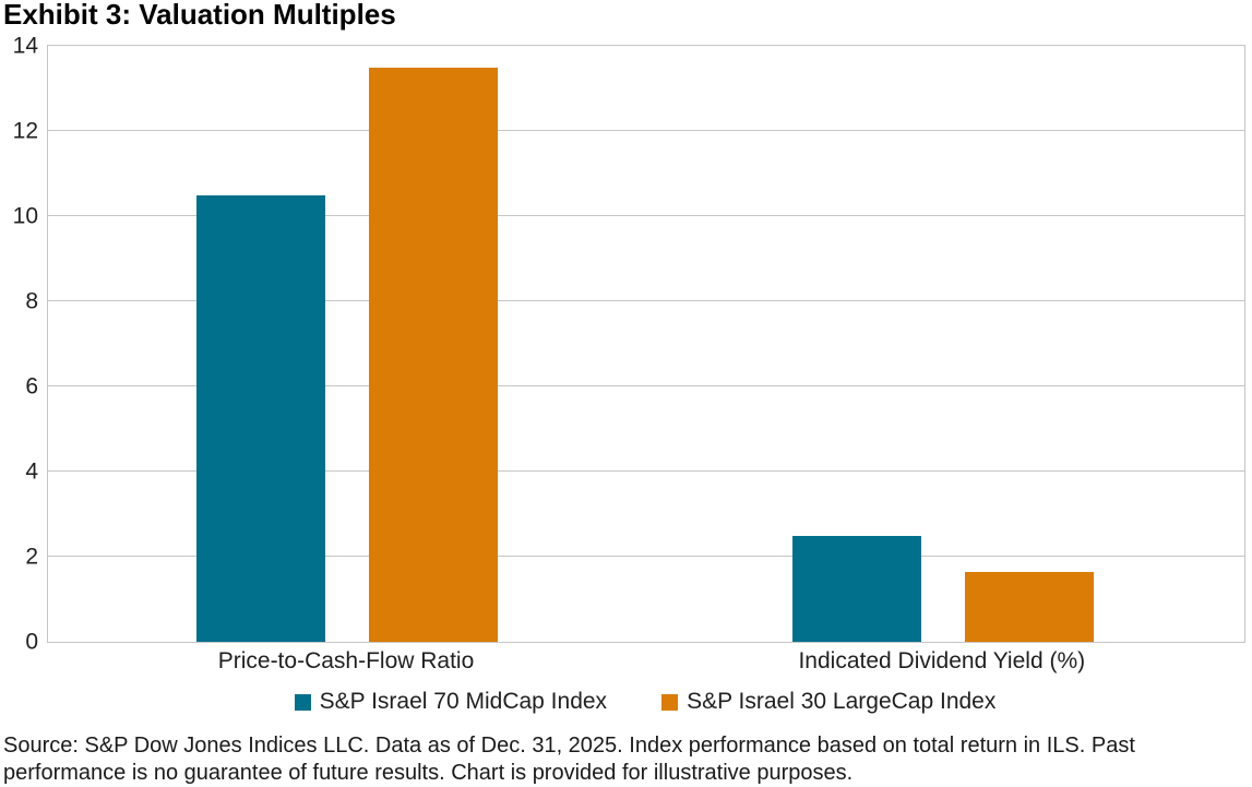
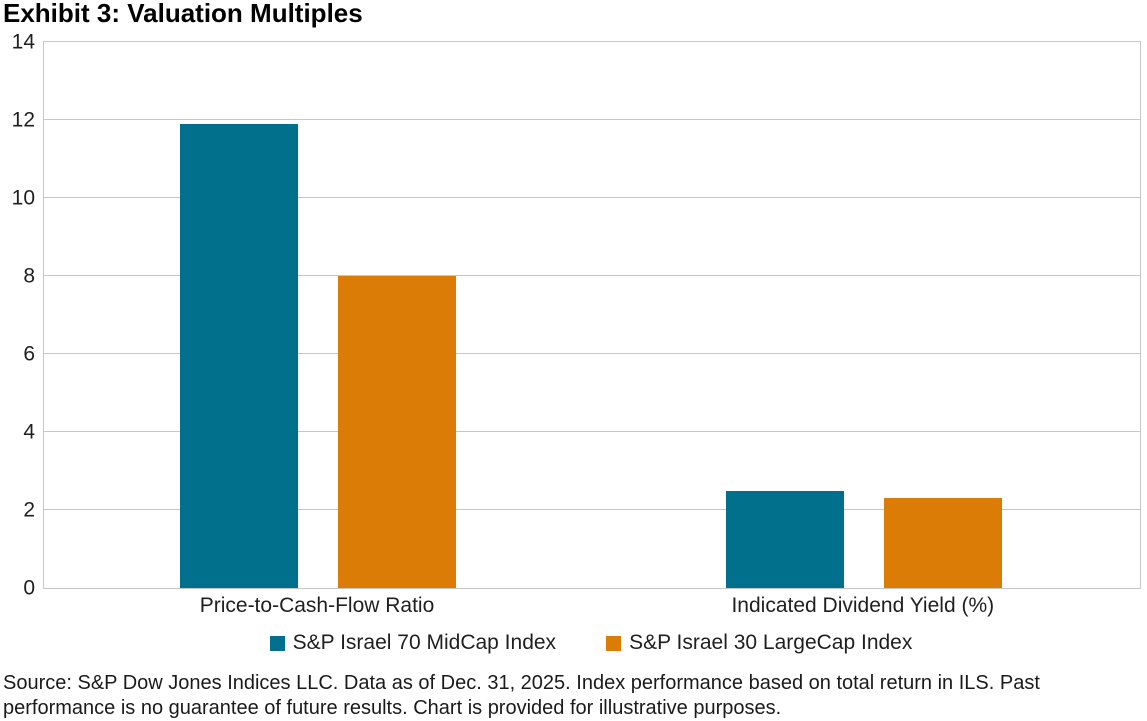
S&P Israel 70 MidCap Index/Price-to-Cash-Flow Ratio: 10.5 -> 11.9
S&P Israel 30 LargeCap Index/Price-to-Cash-Flow Ratio: 13.5 -> 8.0
S&P Israel 30 LargeCap Index/Indicated Dividend Yield (%): 1.6 -> 2.3
